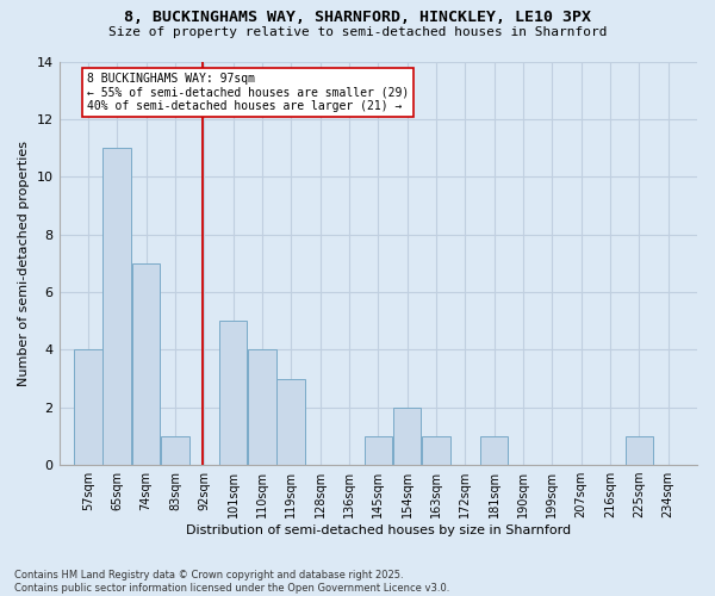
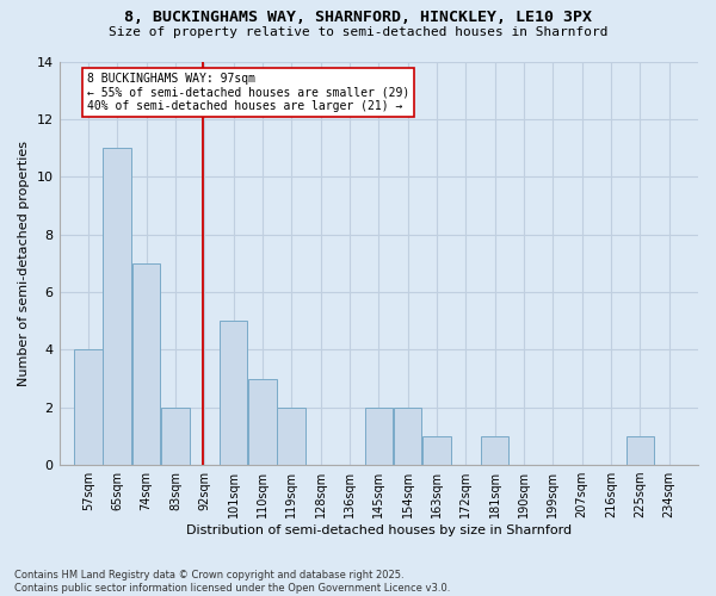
83sqm: 1 -> 2
110sqm: 4 -> 3
119sqm: 3 -> 2
145sqm: 1 -> 2
